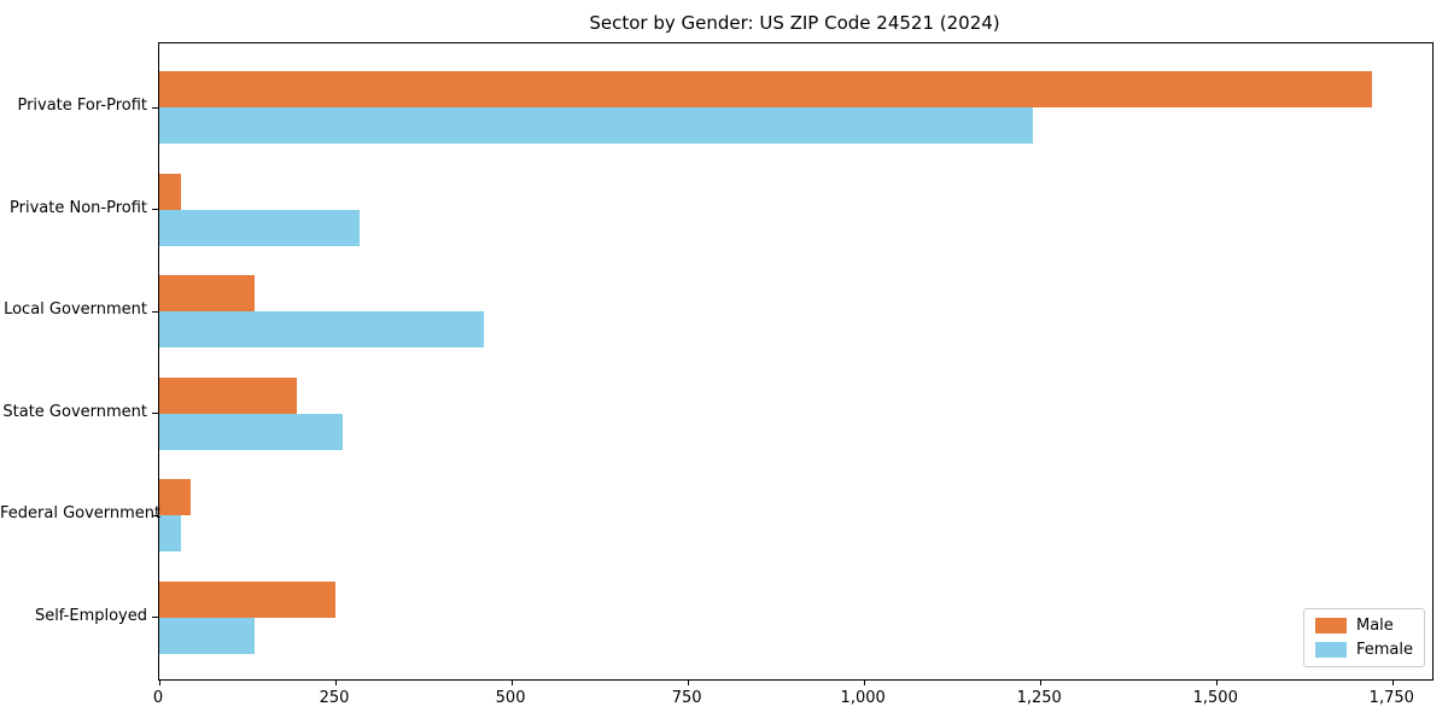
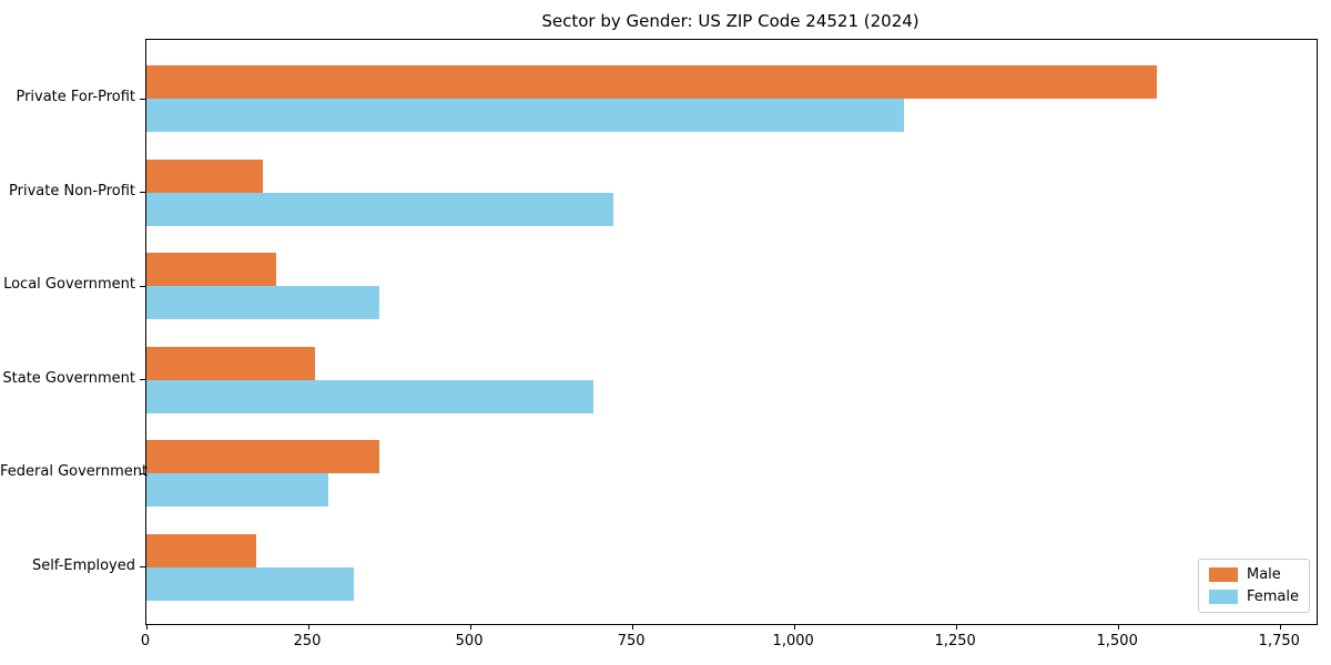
Male/Private For-Profit: 1720 -> 1560
Female/Private For-Profit: 1240 -> 1170
Male/Private Non-Profit: 30 -> 180
Female/Private Non-Profit: 280 -> 720
Male/Local Government: 140 -> 200
Female/Local Government: 460 -> 360
Male/State Government: 200 -> 260
Female/State Government: 260 -> 690
Male/Federal Government: 40 -> 360
Female/Federal Government: 30 -> 280
Male/Self-Employed: 250 -> 170
Female/Self-Employed: 140 -> 320
